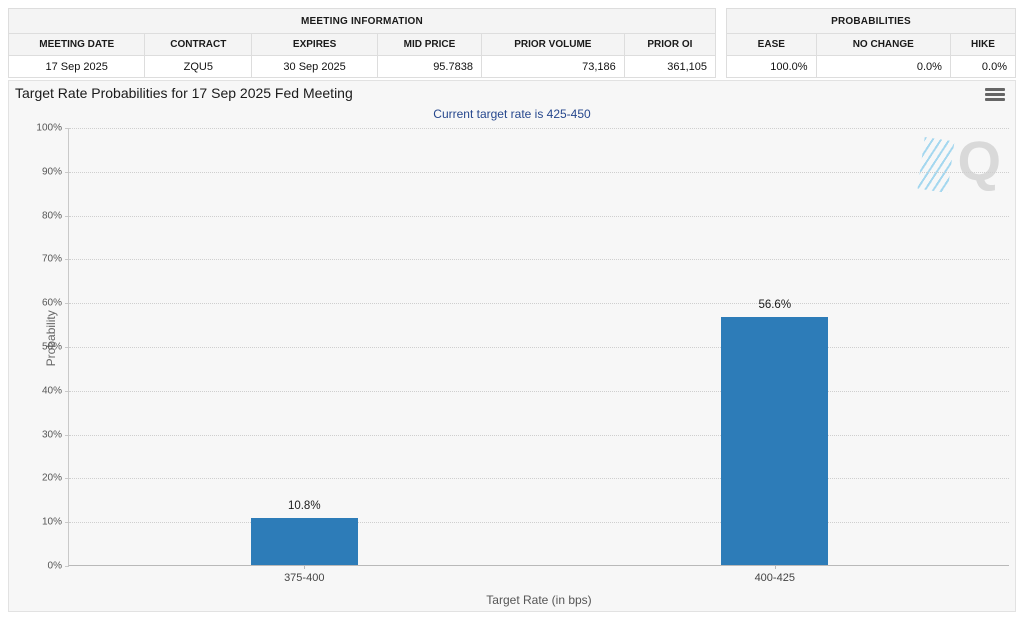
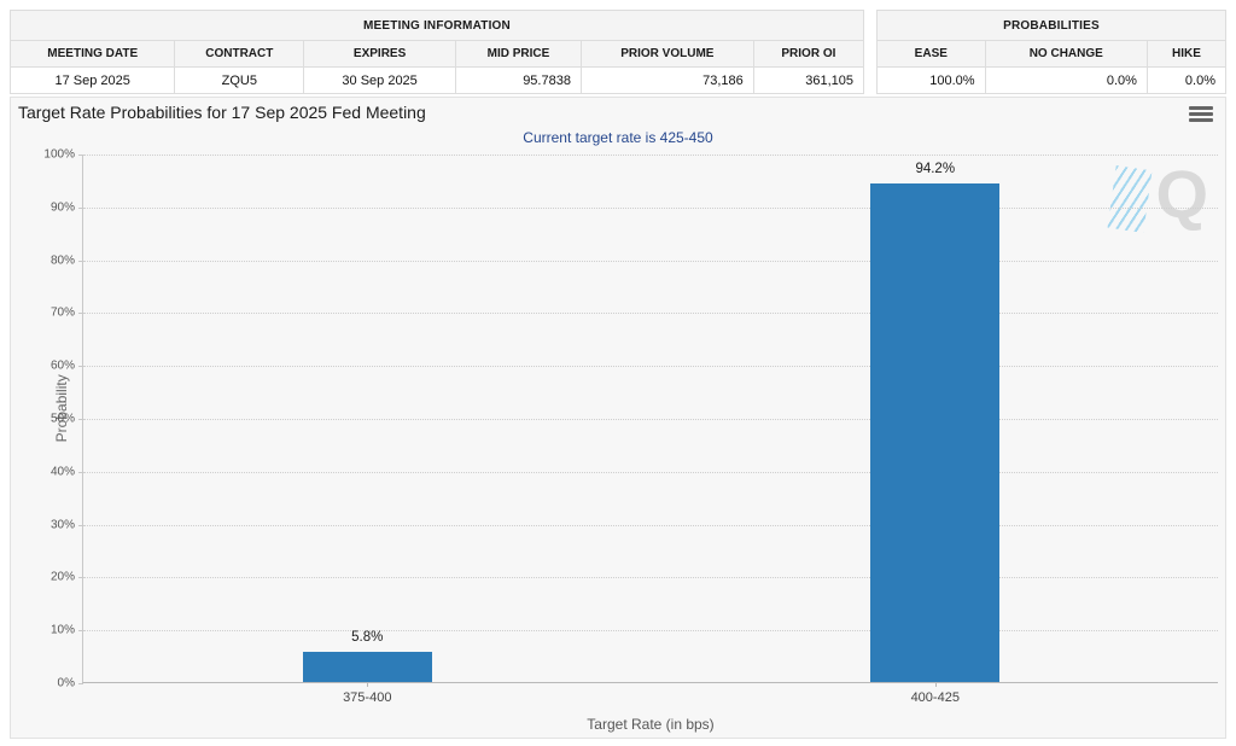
375-400: 10.8% -> 5.8%
400-425: 56.6% -> 94.2%
